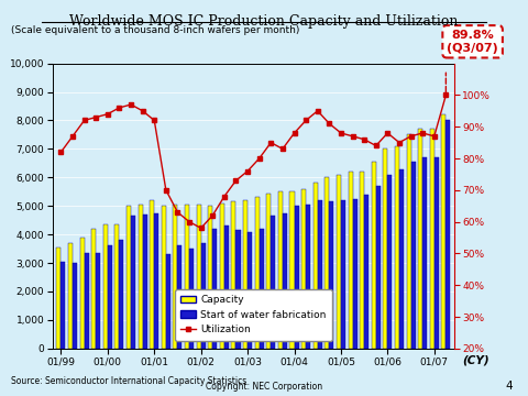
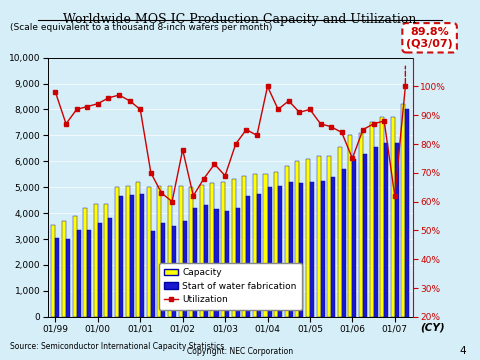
Utilization/01/99: 82% -> 98%
Utilization/01/02: 58% -> 78%
Utilization/01/03: 76% -> 69%
Utilization/01/04: 88% -> 100%
Utilization/01/05: 88% -> 92%
Utilization/01/06: 88% -> 75%
Utilization/01/07: 87% -> 62%
